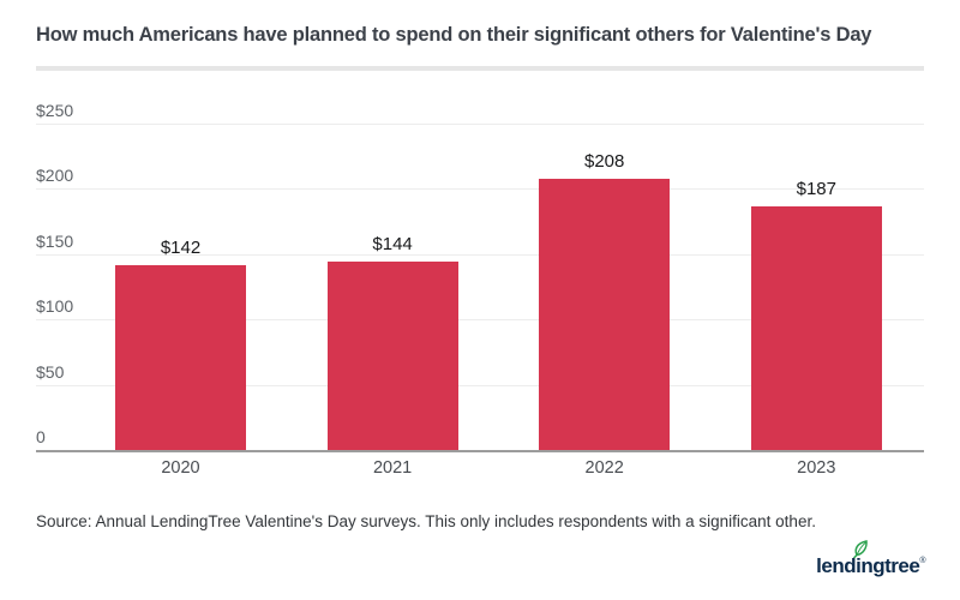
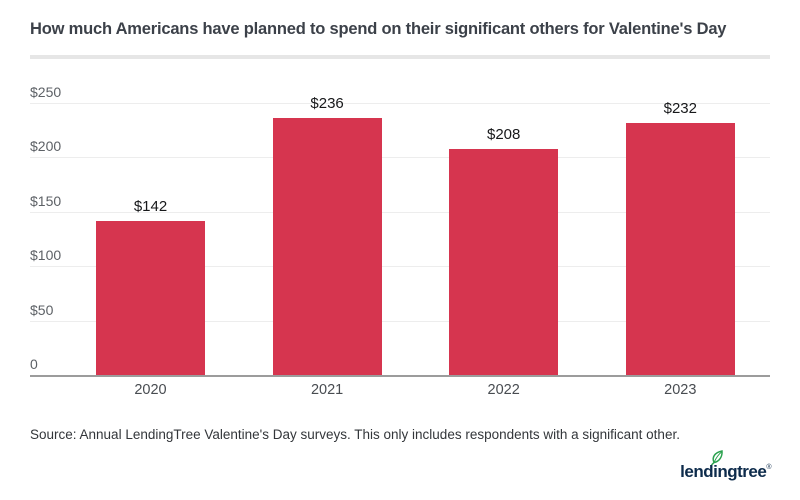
2021: $144 -> $236
2023: $187 -> $232
